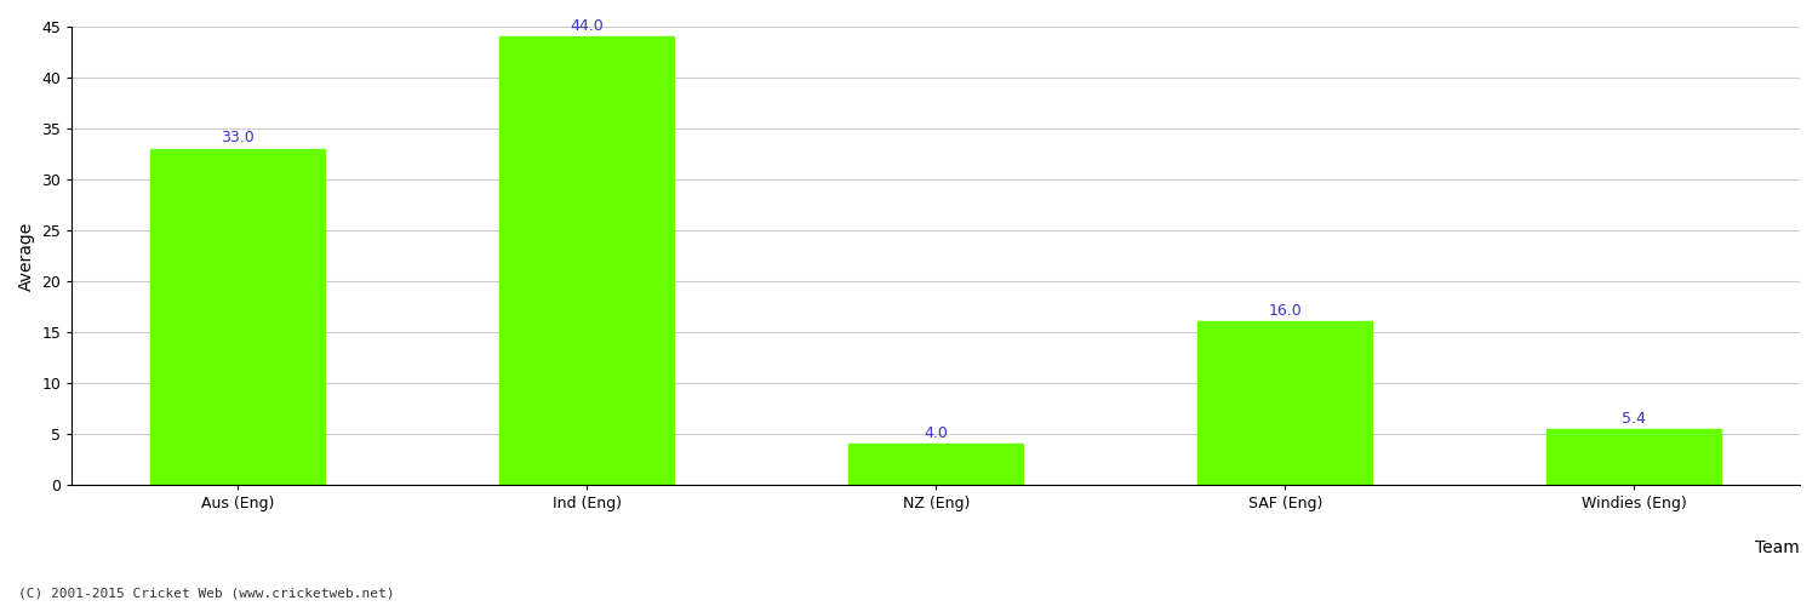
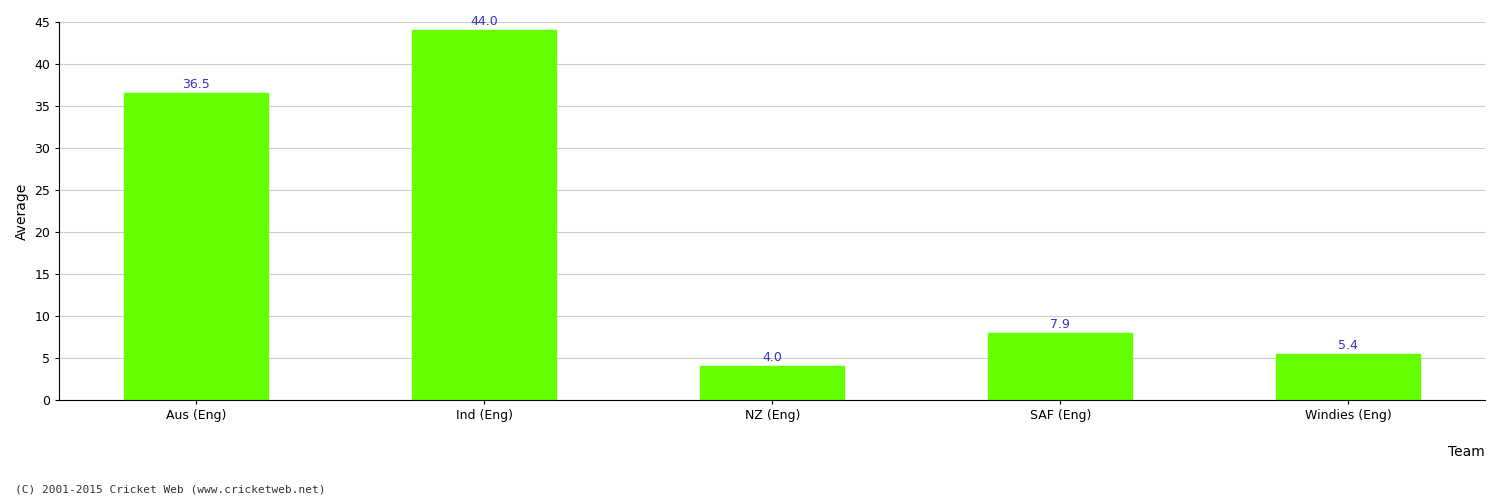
Aus (Eng): 33.0 -> 36.5
SAF (Eng): 16.0 -> 7.9
